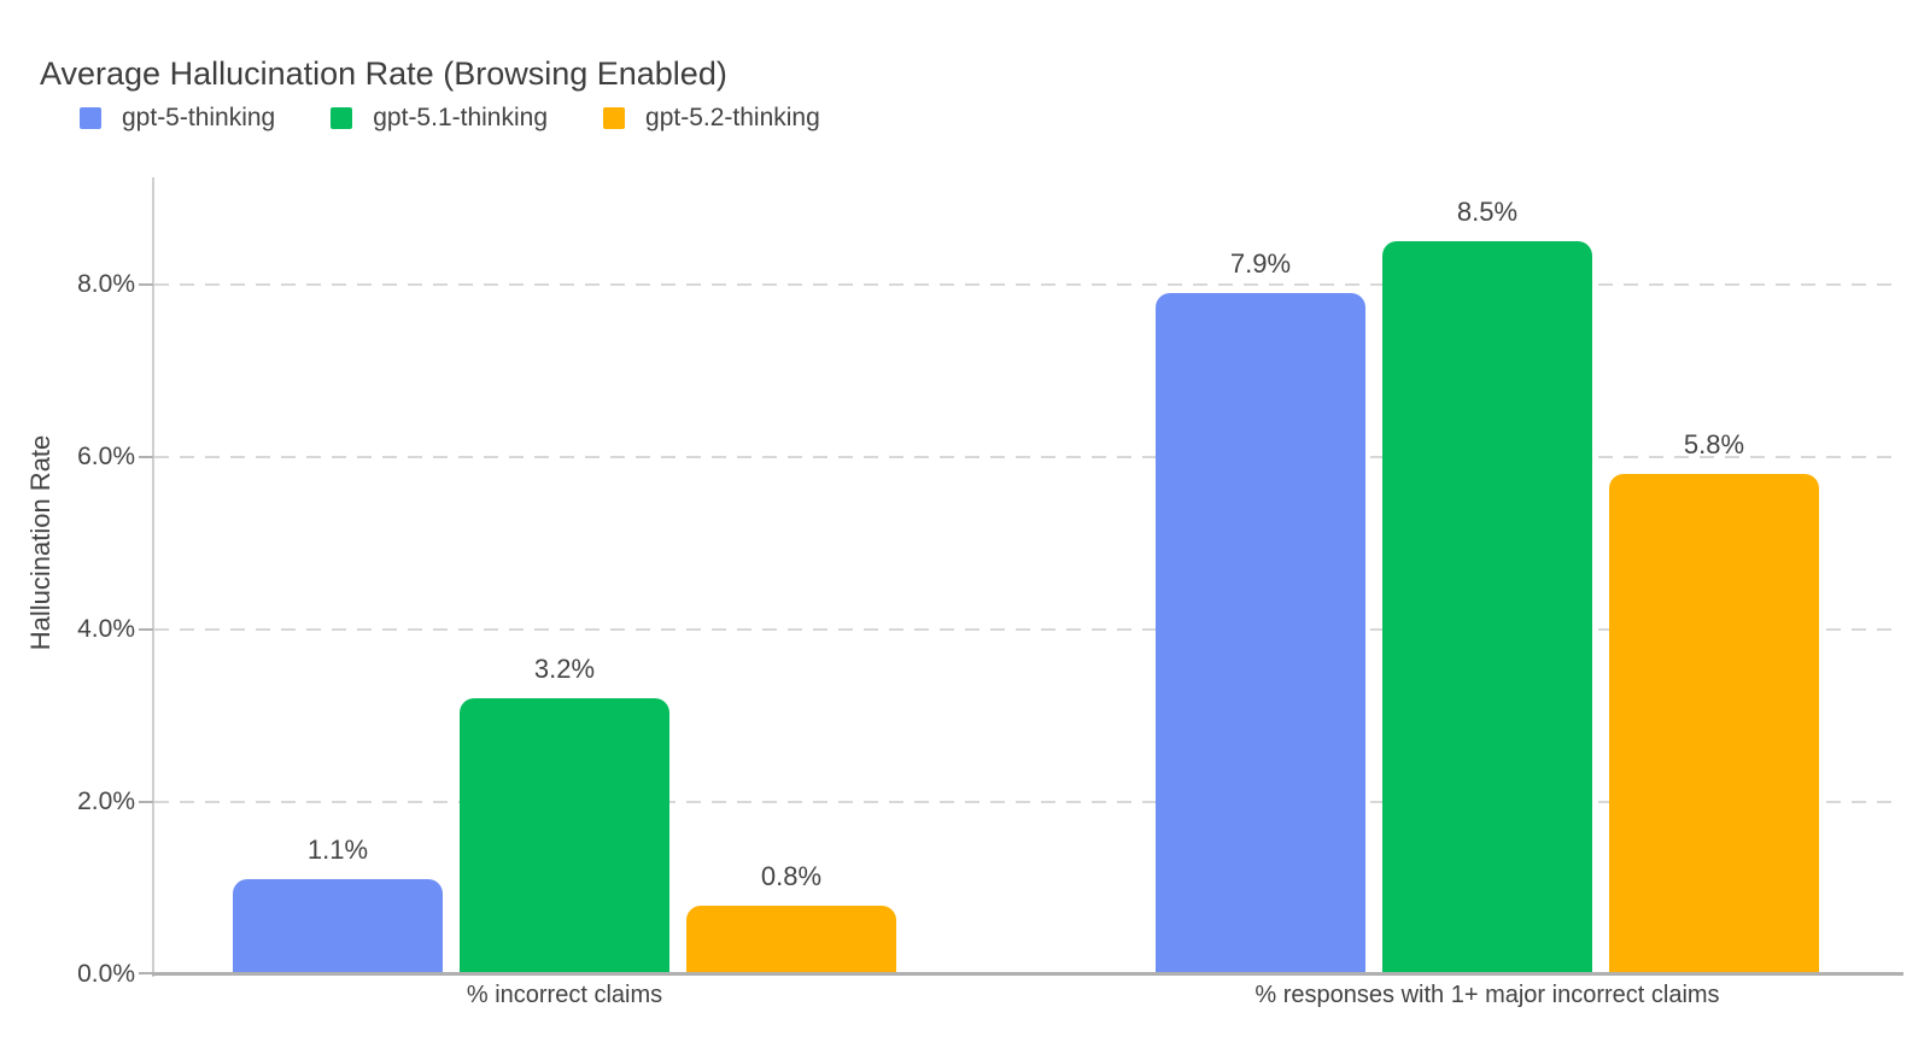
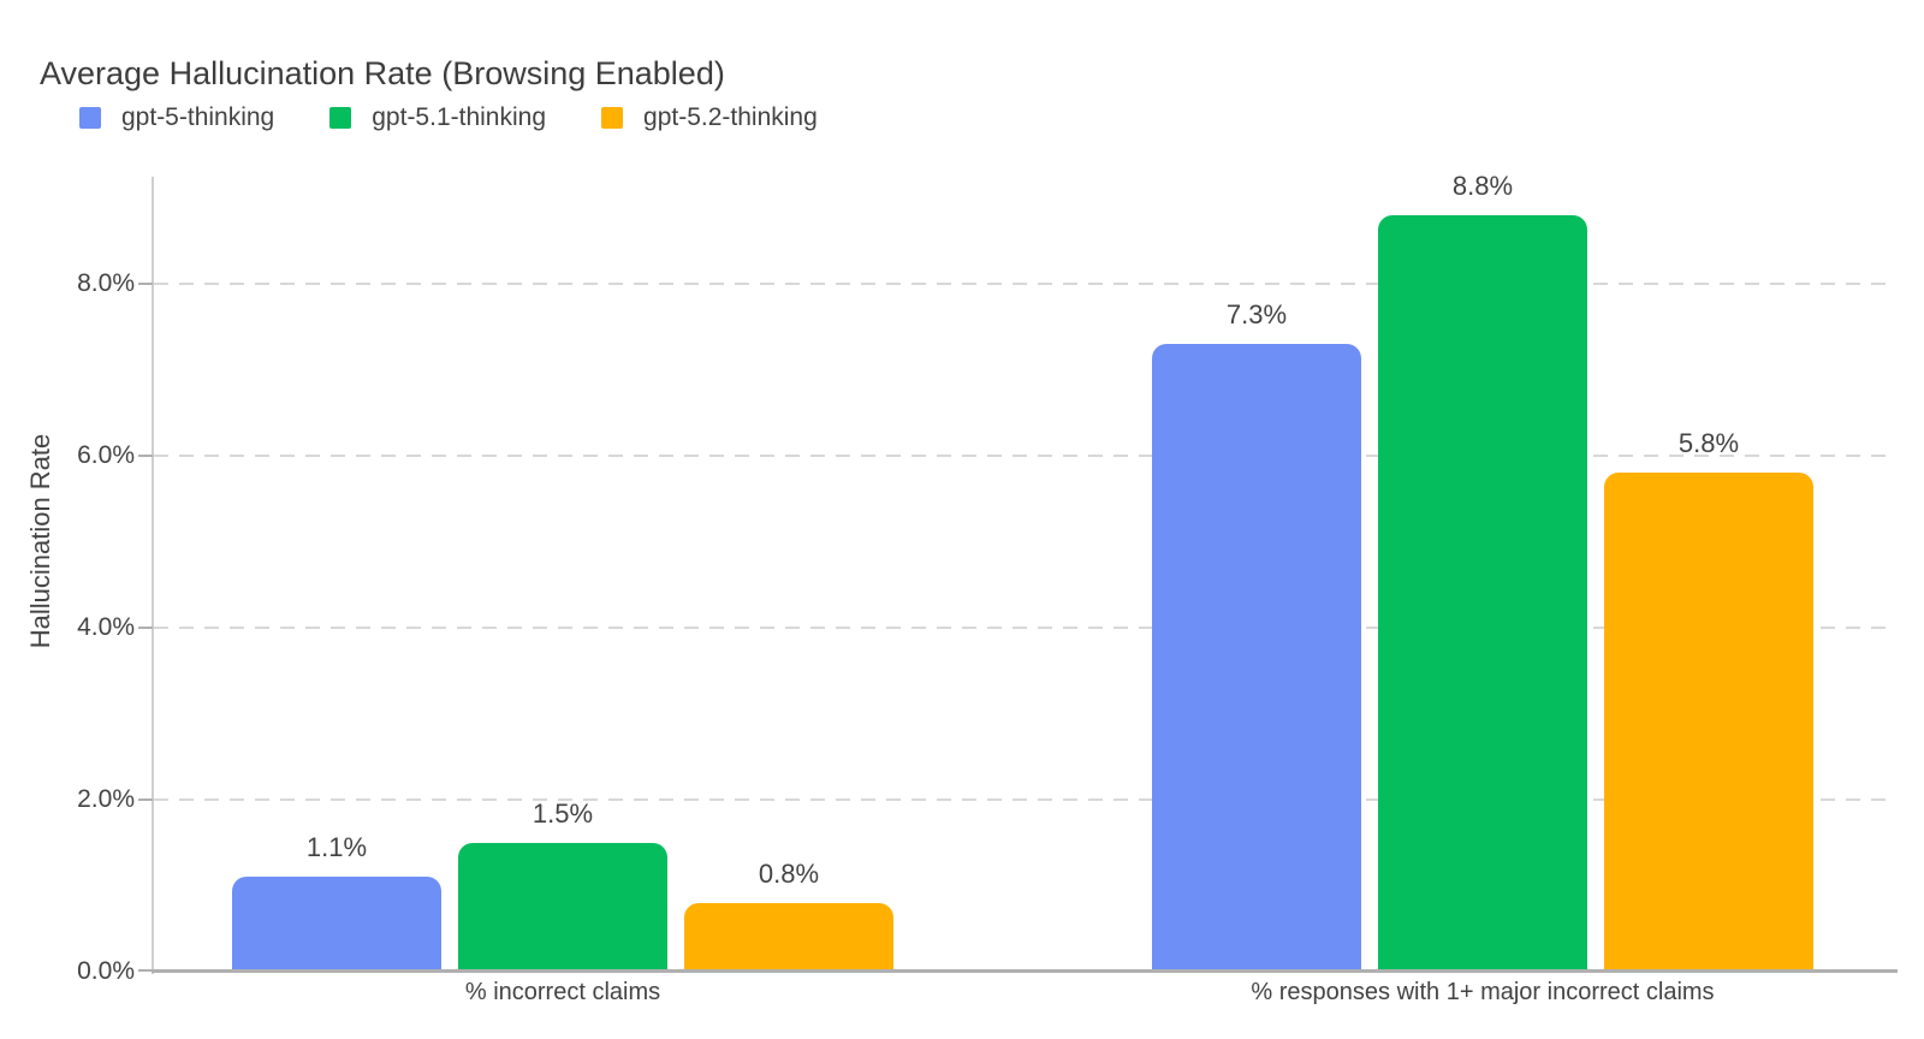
gpt-5.1-thinking/% incorrect claims: 3.2% -> 1.5%
gpt-5-thinking/% responses with 1+ major incorrect claims: 7.9% -> 7.3%
gpt-5.1-thinking/% responses with 1+ major incorrect claims: 8.5% -> 8.8%
